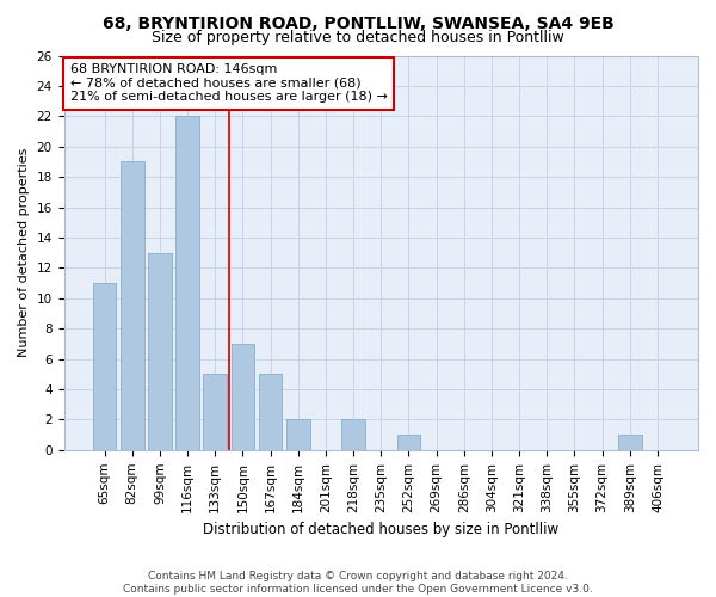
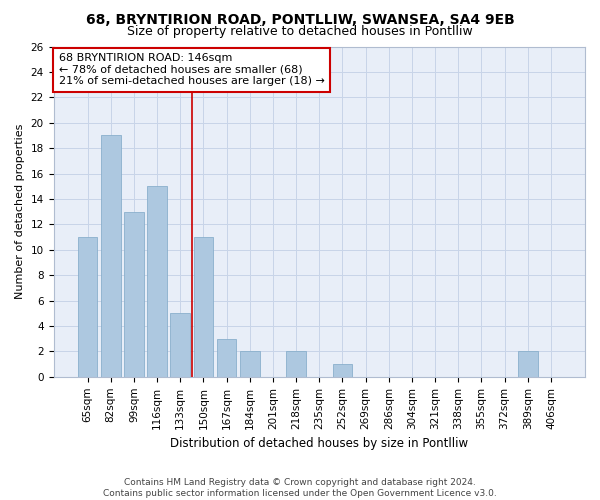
116sqm: 22 -> 15
150sqm: 7 -> 11
167sqm: 5 -> 3
389sqm: 1 -> 2
